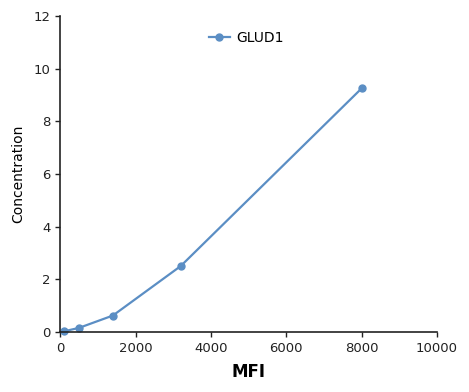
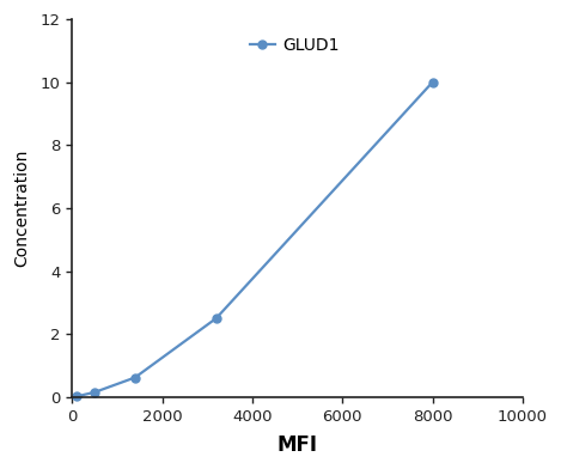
8000: 9.25 -> 10.00
